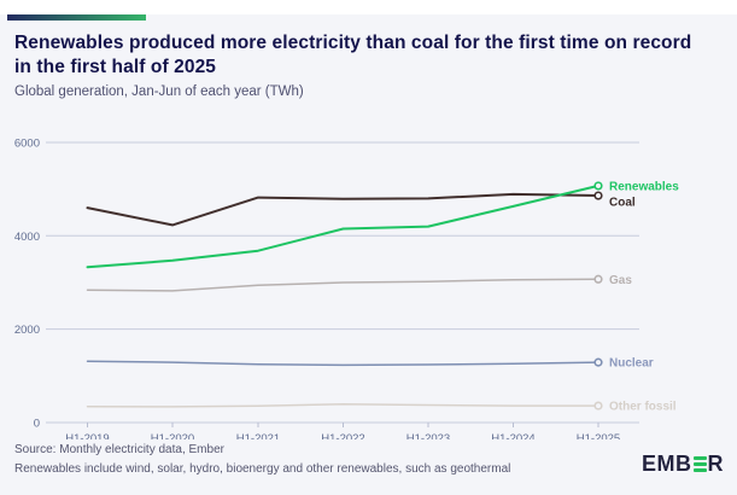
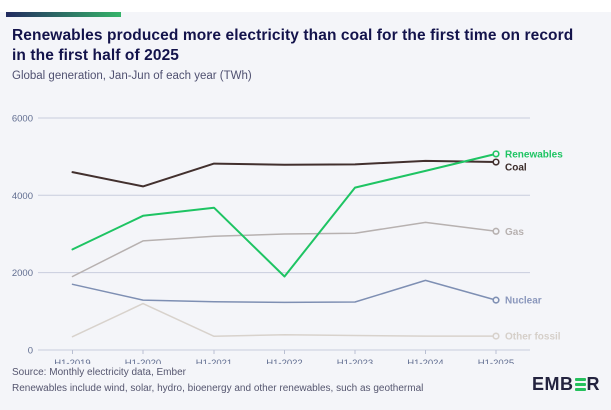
Renewables/H1-2019: 3300 -> 2600
Gas/H1-2019: 2800 -> 1900
Nuclear/H1-2019: 1300 -> 1700
Other fossil/H1-2020: 300 -> 1200
Renewables/H1-2022: 4200 -> 1900
Gas/H1-2024: 3100 -> 3300
Nuclear/H1-2024: 1300 -> 1800
